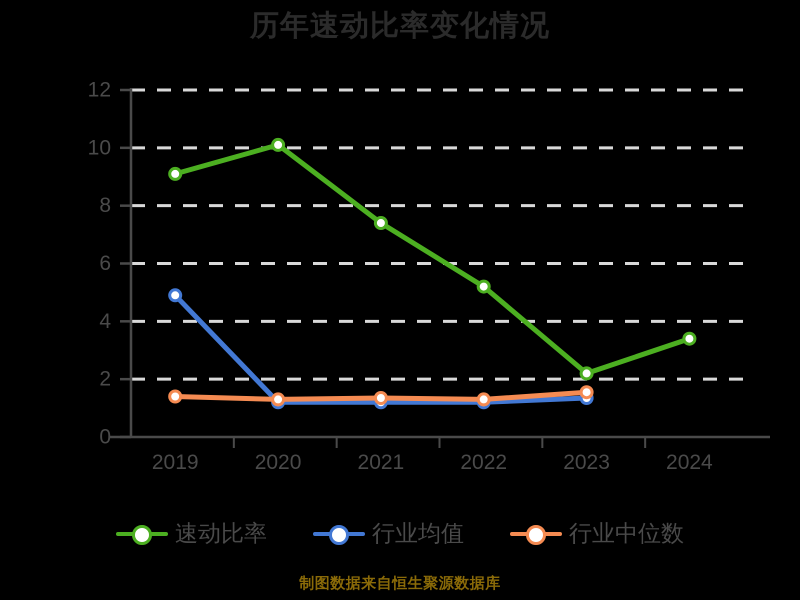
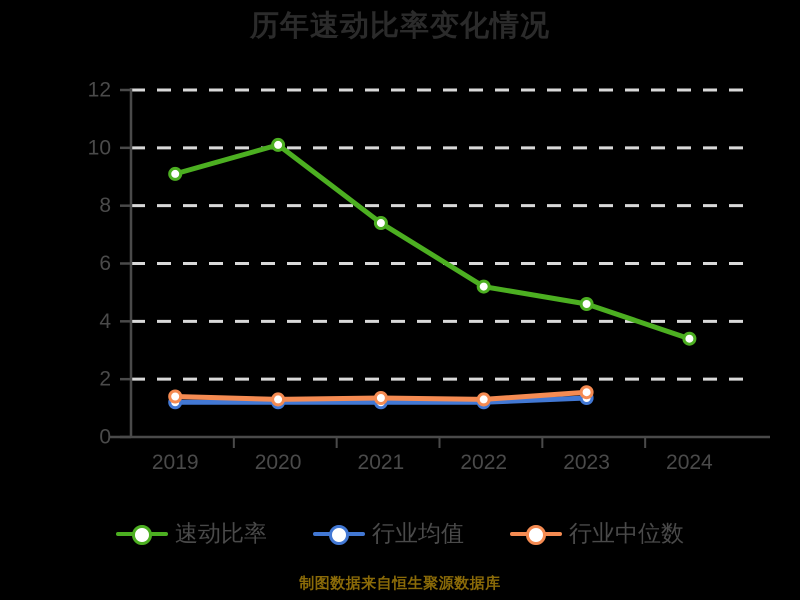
行业均值/2019: 4.9 -> 1.2
速动比率/2023: 2.2 -> 4.6
